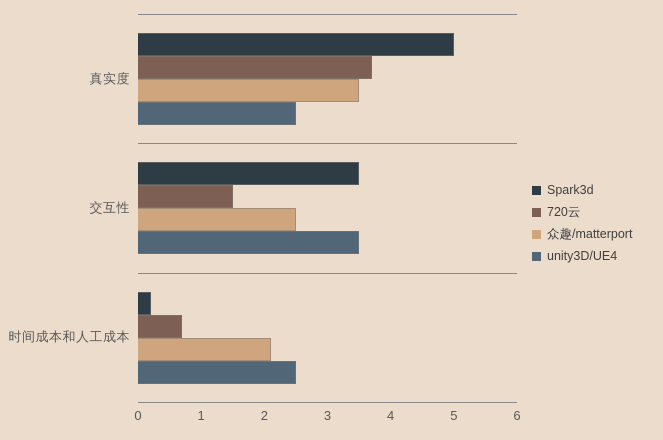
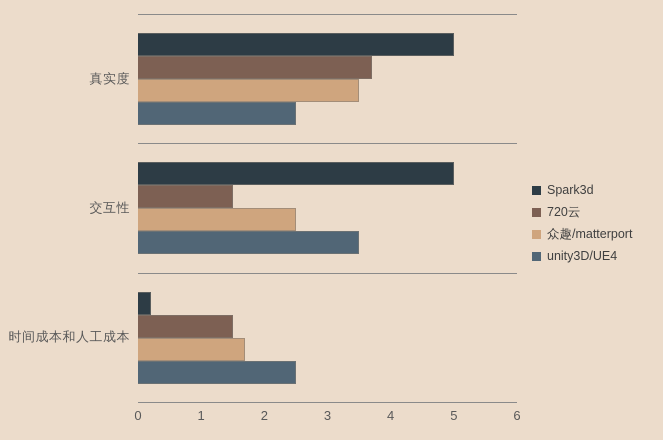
Spark3d/交互性: 3.5 -> 5.0
720云/时间成本和人工成本: 0.7 -> 1.5
众趣/matterport/时间成本和人工成本: 2.1 -> 1.7
